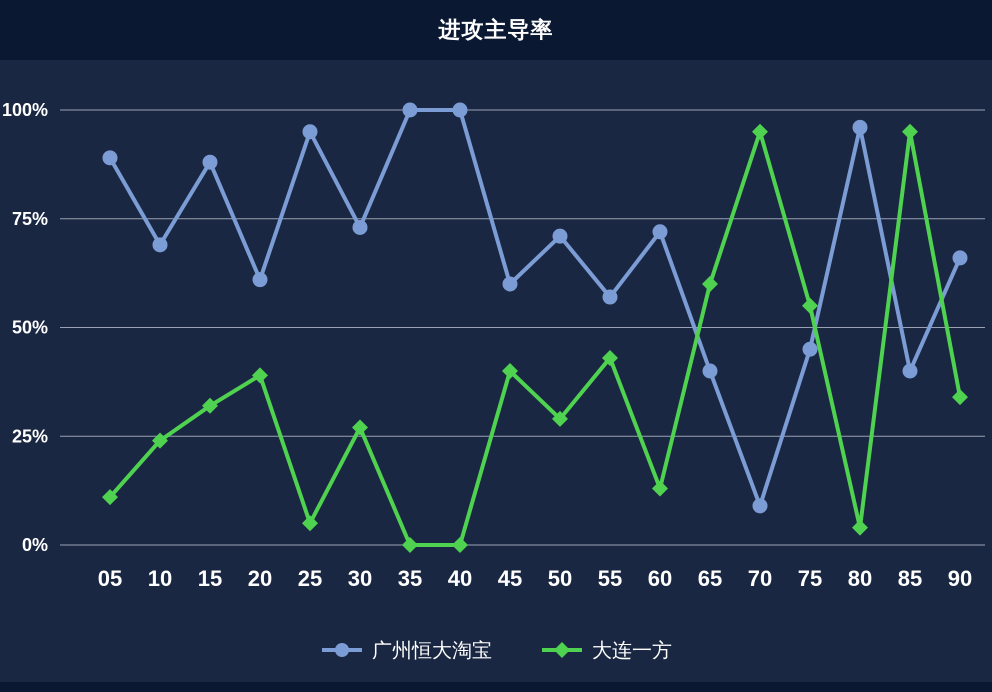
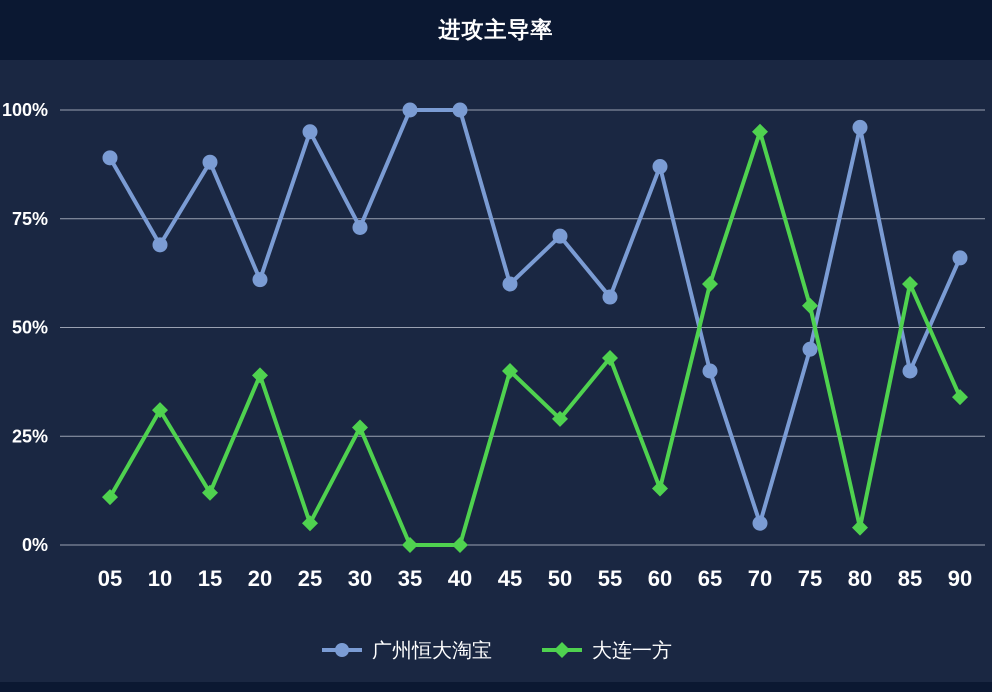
大连一方/10: 24% -> 31%
大连一方/15: 32% -> 12%
广州恒大淘宝/60: 72% -> 87%
广州恒大淘宝/70: 9% -> 5%
大连一方/85: 95% -> 60%
